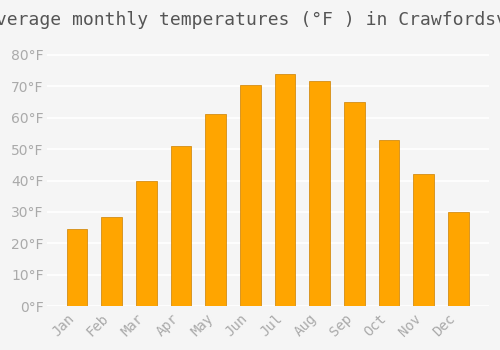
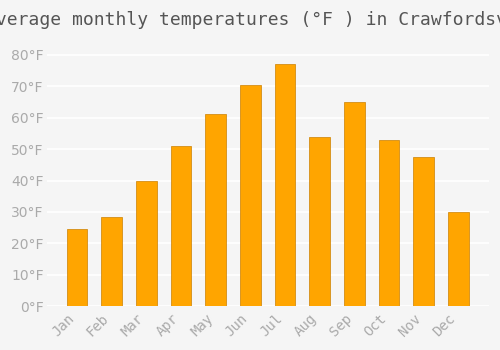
Jul: 74.0°F -> 77.0°F
Aug: 71.5°F -> 54.0°F
Nov: 42.0°F -> 47.5°F
